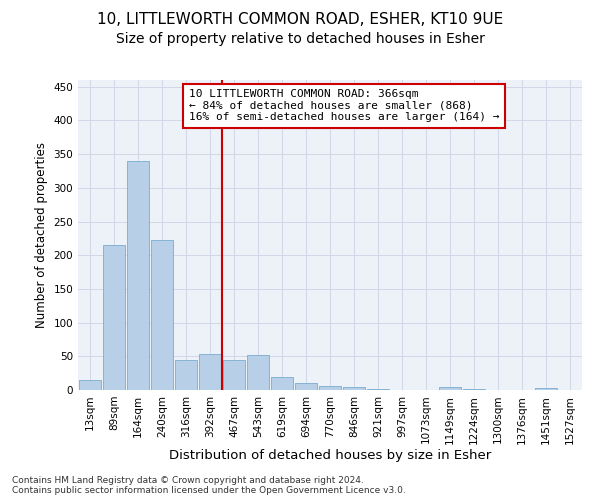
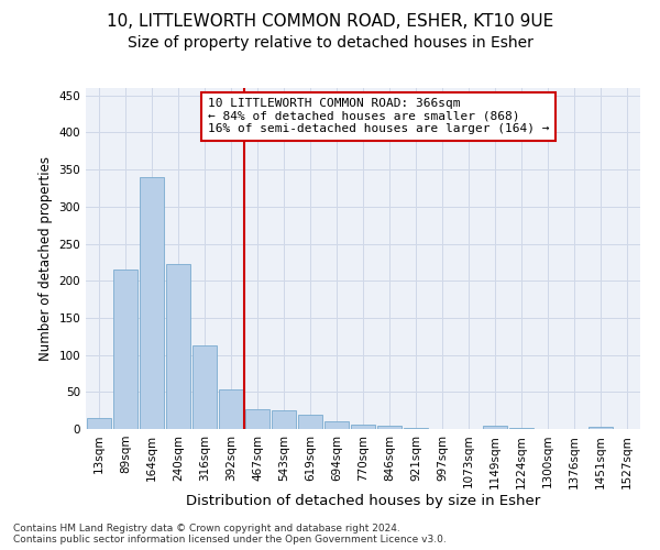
316sqm: 44 -> 113
467sqm: 44 -> 26
543sqm: 52 -> 25
